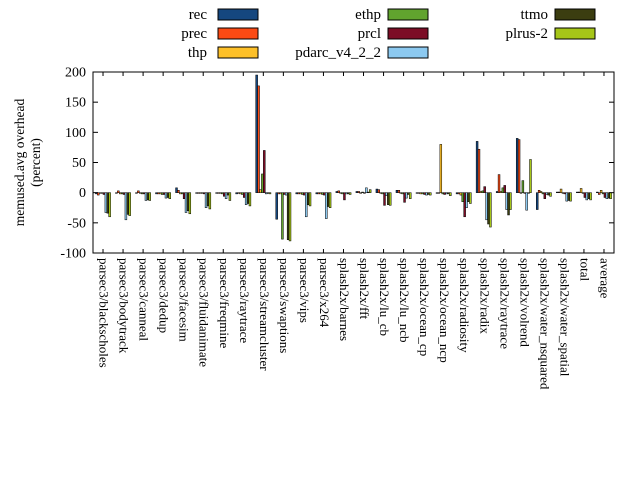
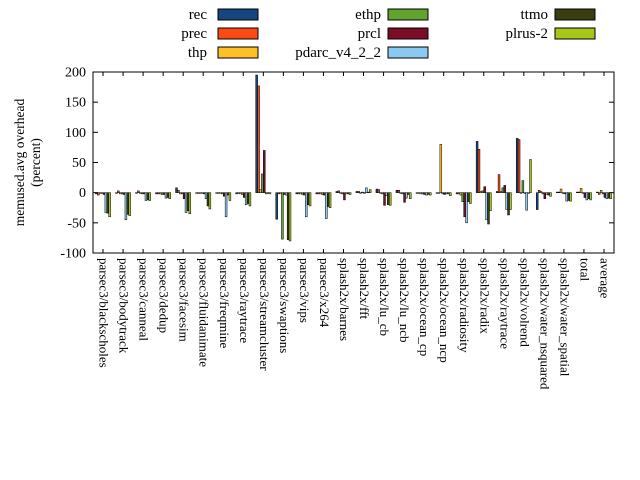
pdarc_v4_2_2/parsec3/fluidanimate: -20 -> -10
pdarc_v4_2_2/parsec3/freqmine: -10 -> -40
pdarc_v4_2_2/splash2x/radiosity: -20 -> -50
plrus-2/splash2x/radix: -60 -> -30
